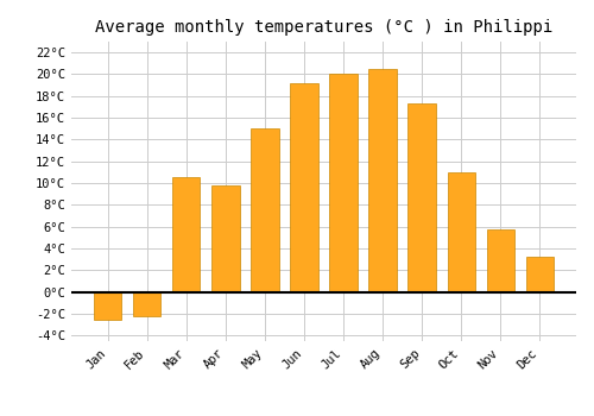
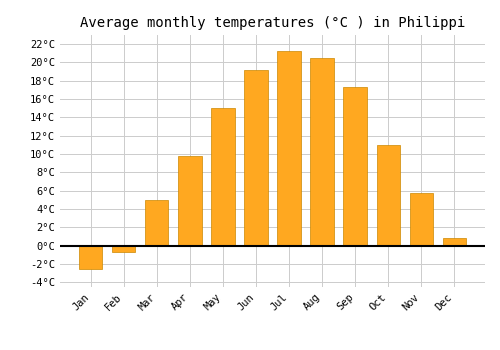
Feb: -2.2°C -> -0.7°C
Mar: 10.6°C -> 5.0°C
Jul: 20.0°C -> 21.3°C
Dec: 3.2°C -> 0.8°C
